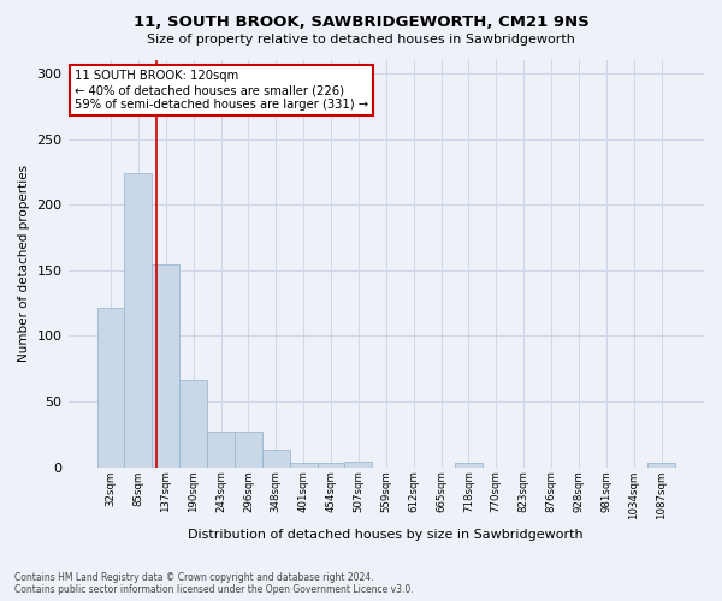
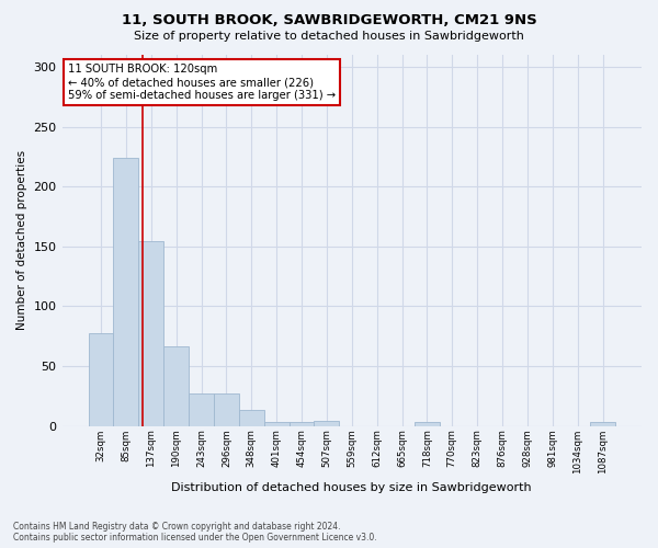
32sqm: 121 -> 77
